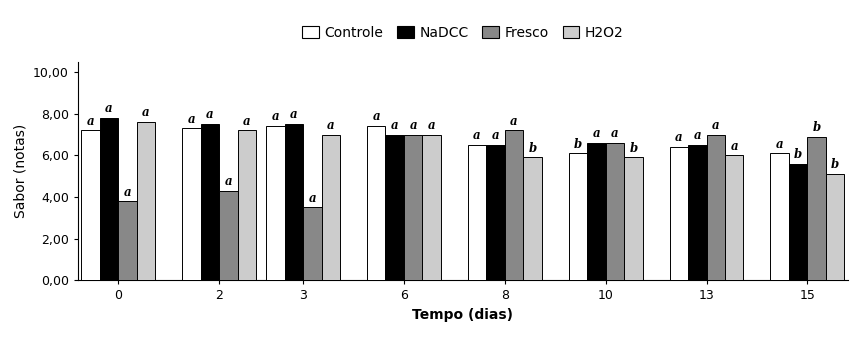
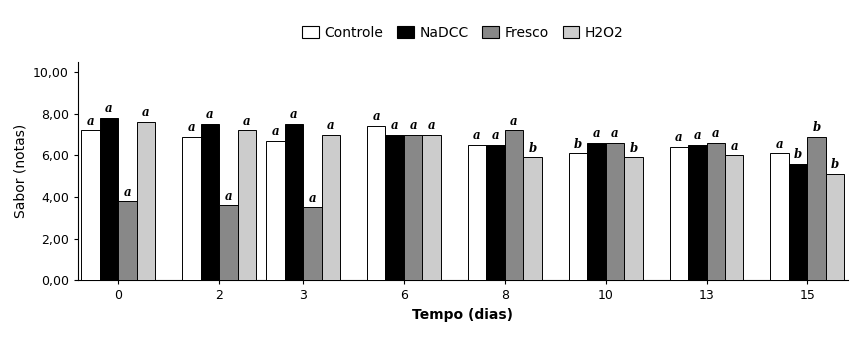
Controle/2: 7,3 -> 6,9
Fresco/2: 4,3 -> 3,6
Controle/3: 7,4 -> 6,7
Fresco/13: 7,0 -> 6,6
